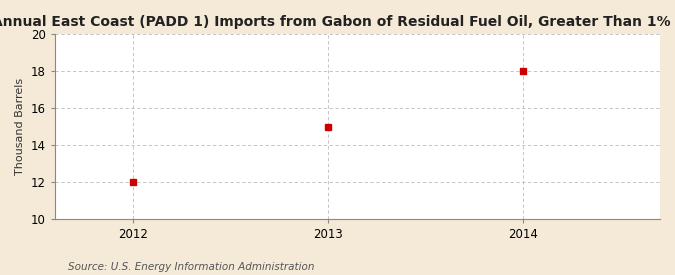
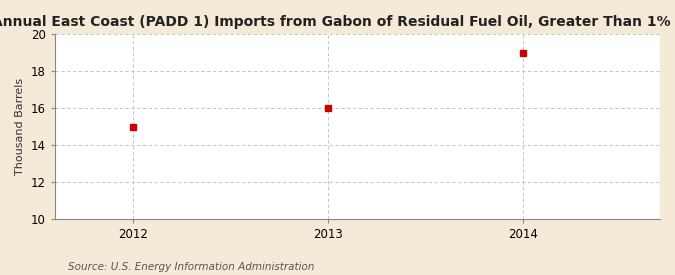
2012: 12 -> 15
2013: 15 -> 16
2014: 18 -> 19
